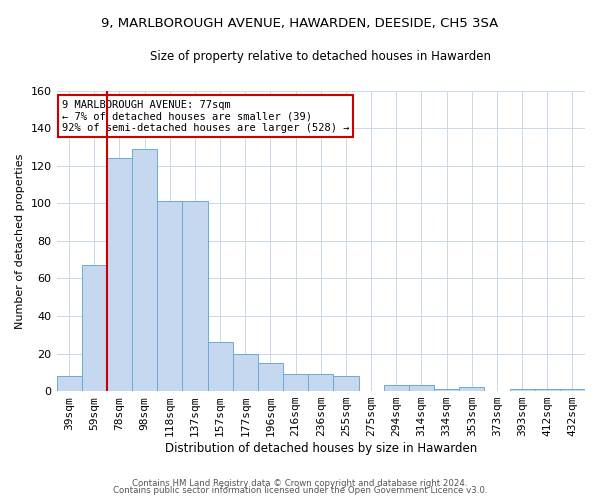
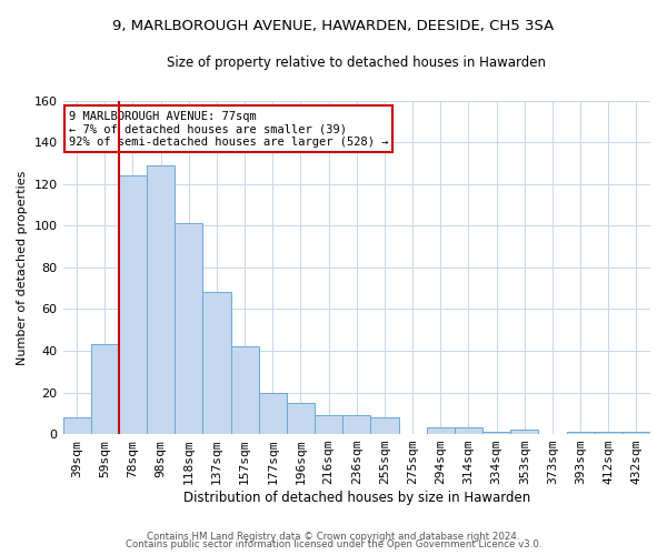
59sqm: 67 -> 43
137sqm: 101 -> 68
157sqm: 26 -> 42
